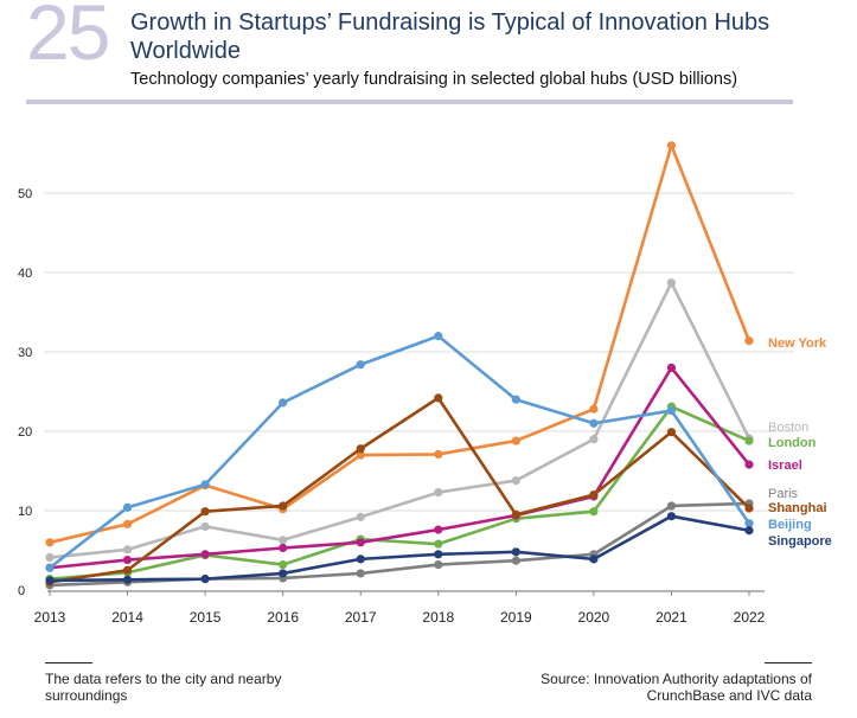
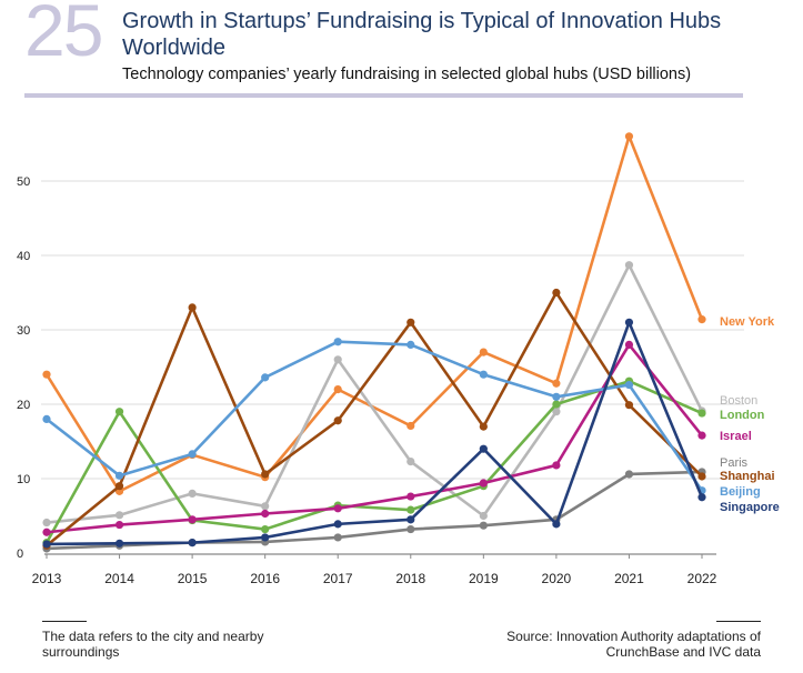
New York/2013: 6 -> 24
Beijing/2013: 3 -> 18
London/2014: 2 -> 19
Shanghai/2014: 2 -> 9
Shanghai/2015: 10 -> 33
New York/2017: 17 -> 22
Boston/2017: 9 -> 26
Shanghai/2018: 24 -> 31
Beijing/2018: 32 -> 28
New York/2019: 19 -> 27
Boston/2019: 14 -> 5
Shanghai/2019: 10 -> 17
Singapore/2019: 5 -> 14
London/2020: 10 -> 20
Shanghai/2020: 12 -> 35
Singapore/2021: 9 -> 31
